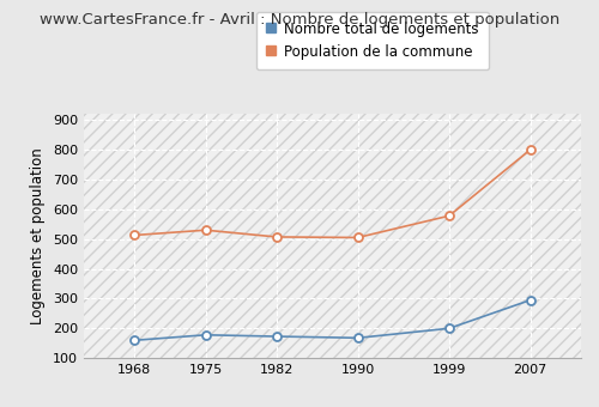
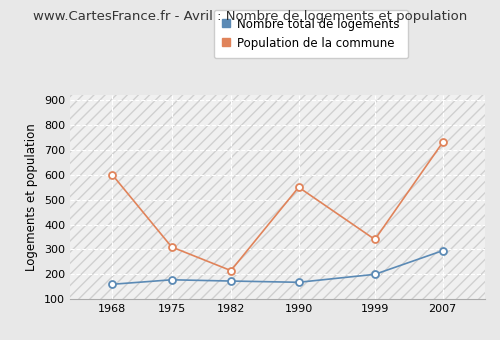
Population de la commune/1968: 513 -> 600
Population de la commune/1975: 530 -> 310
Population de la commune/1982: 507 -> 215
Population de la commune/1990: 505 -> 550
Population de la commune/1999: 578 -> 340
Population de la commune/2007: 800 -> 730
